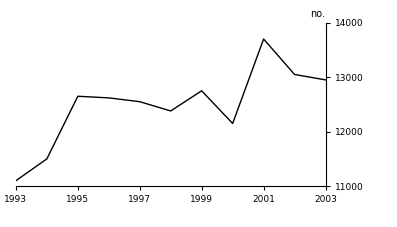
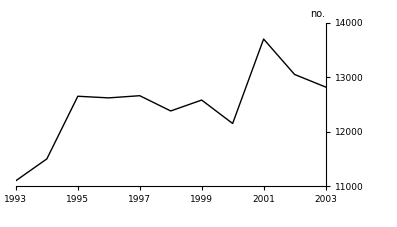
1997: 12550 -> 12660
1999: 12750 -> 12580
2003: 12950 -> 12820
